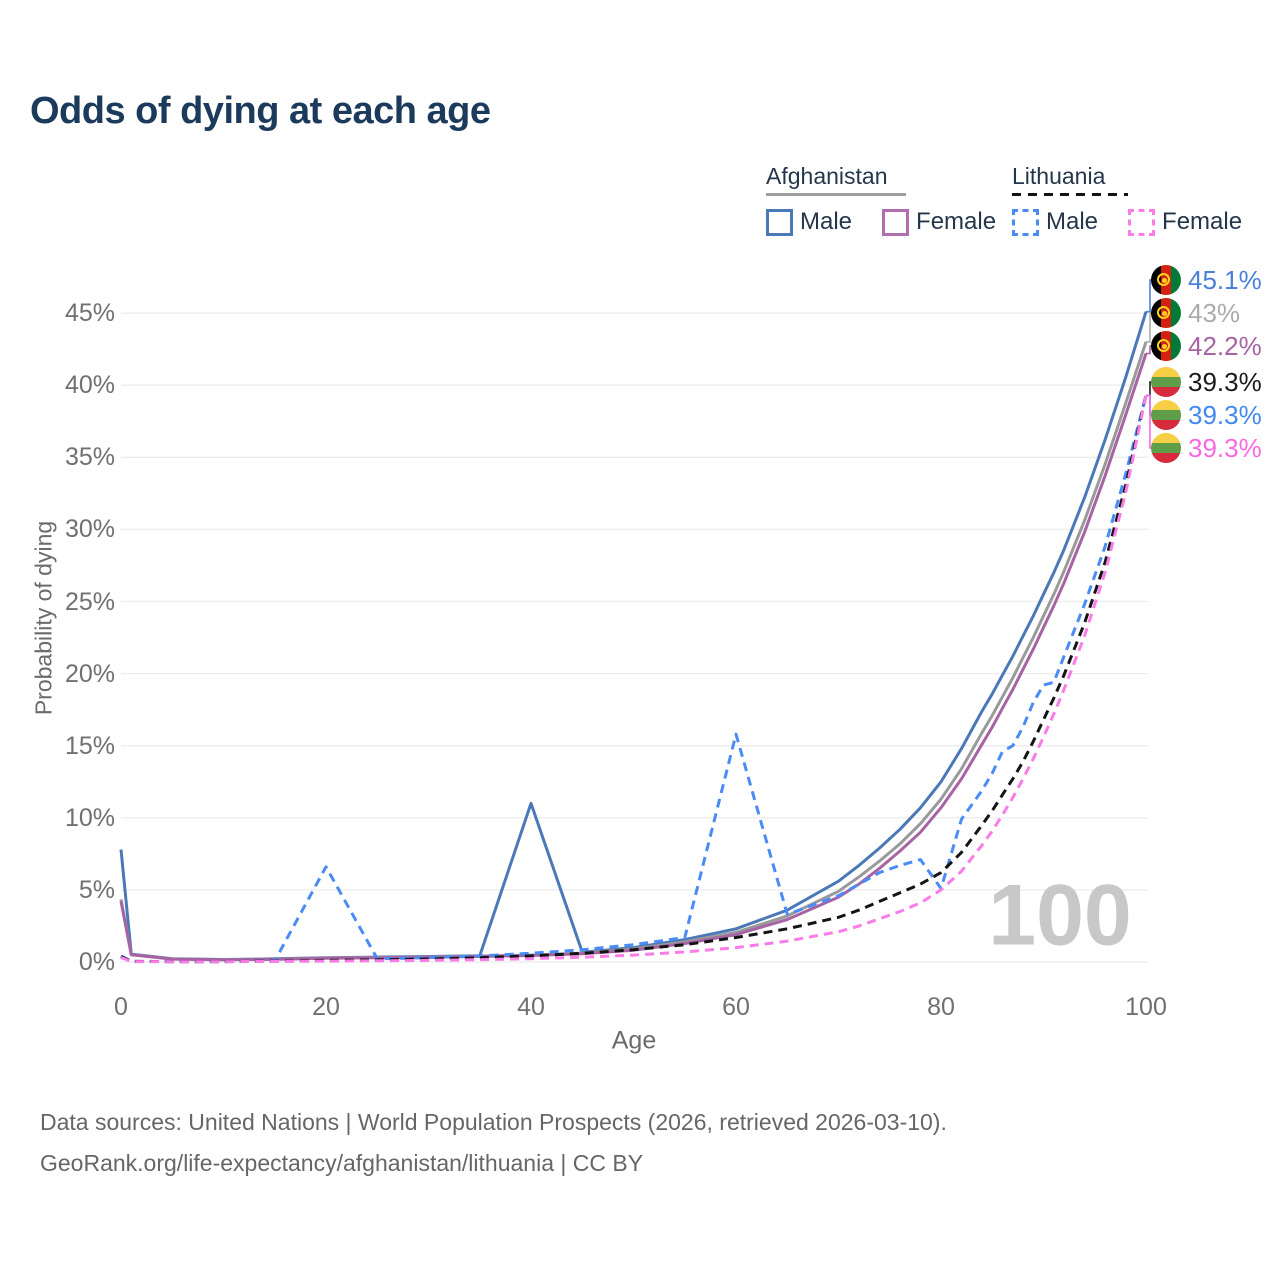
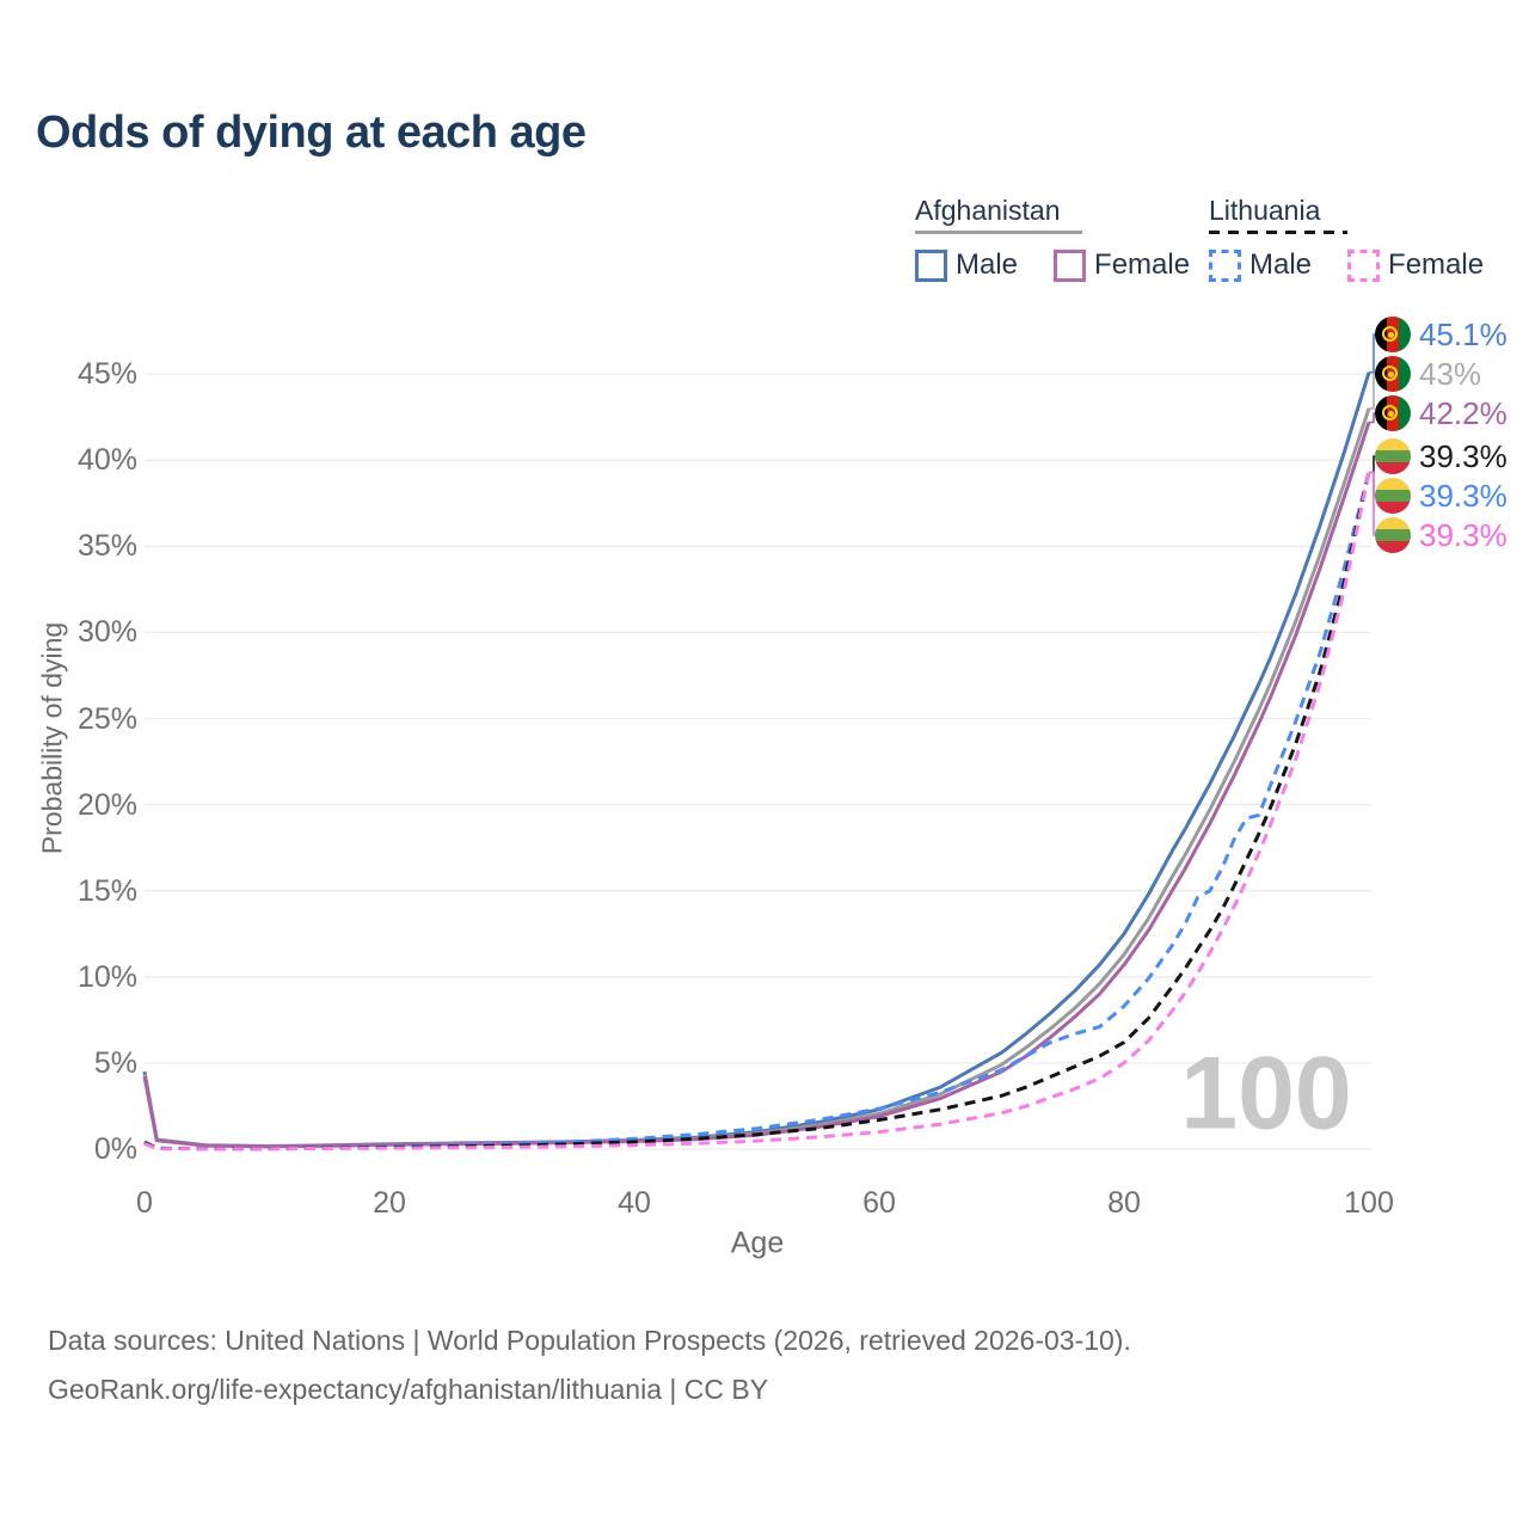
Afghanistan Male/0: 7.8% -> 4.5%
Lithuania Male/20: 6.6% -> 0.2%
Afghanistan Male/40: 11.0% -> 0.5%
Lithuania Male/60: 15.8% -> 2.4%
Lithuania Male/80: 5.1% -> 8.3%
